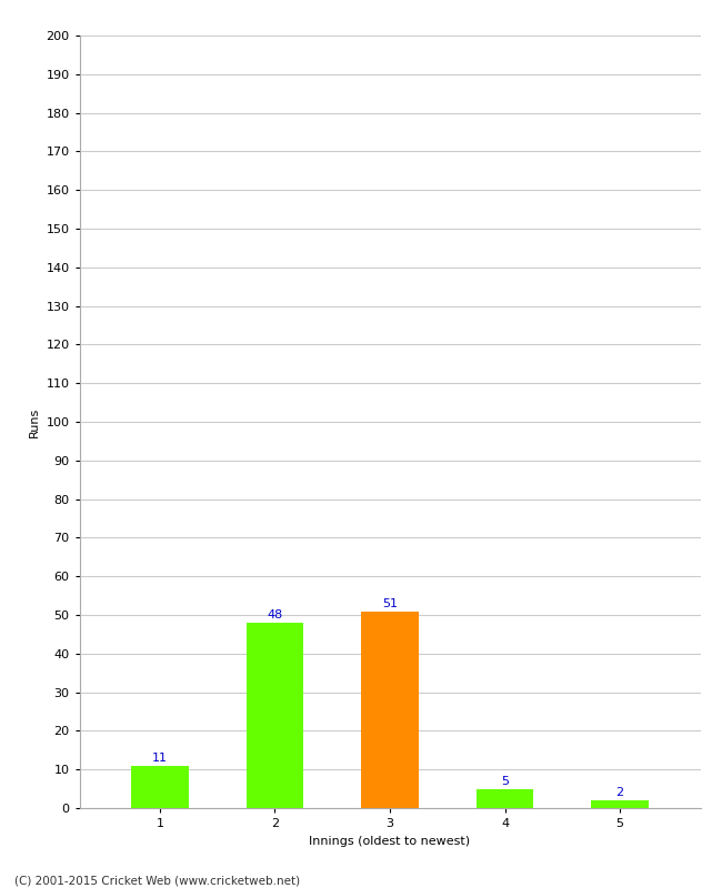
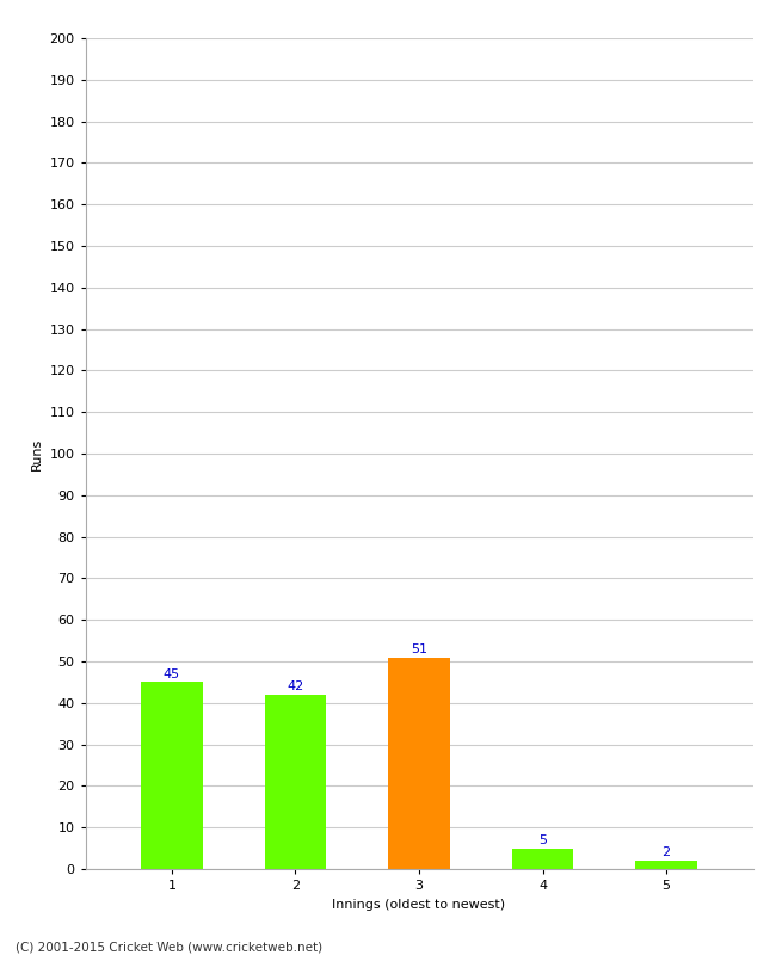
1: 11 -> 45
2: 48 -> 42
